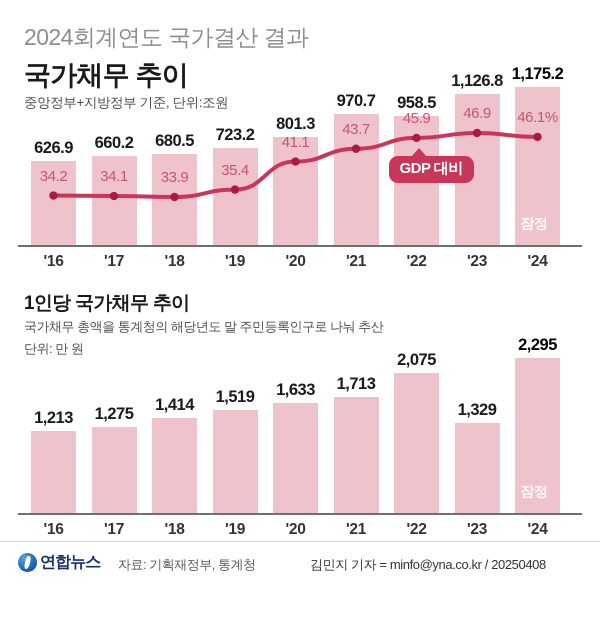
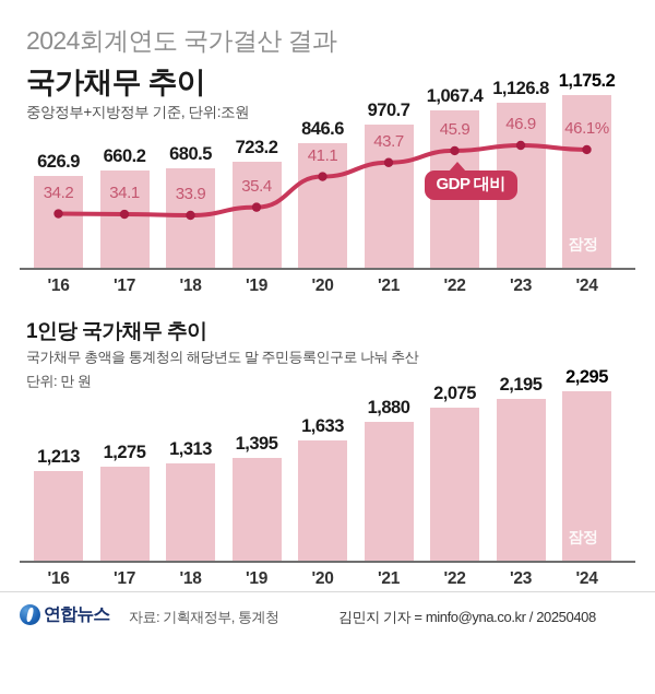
국가채무 추이/'20: 801.3 -> 846.6
국가채무 추이/'22: 958.5 -> 1,067.4
1인당 국가채무 추이/'18: 1,414 -> 1,313
1인당 국가채무 추이/'19: 1,519 -> 1,395
1인당 국가채무 추이/'21: 1,713 -> 1,880
1인당 국가채무 추이/'23: 1,329 -> 2,195
